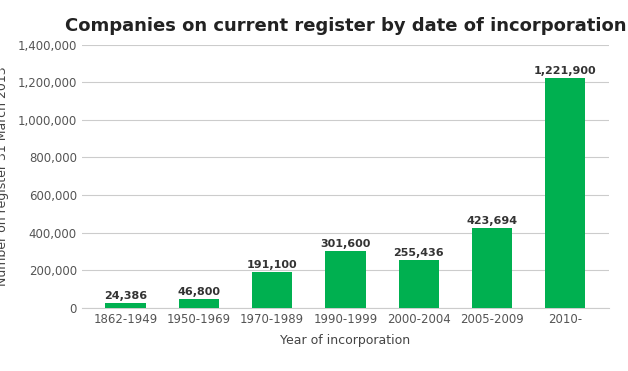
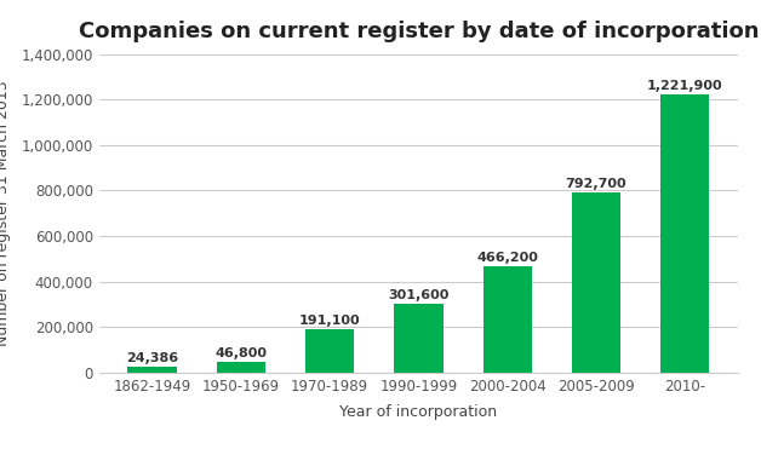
2000-2004: 255,436 -> 466,200
2005-2009: 423,694 -> 792,700
